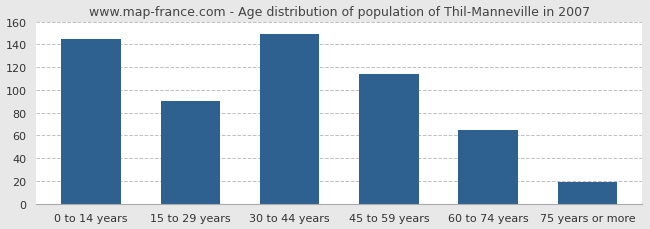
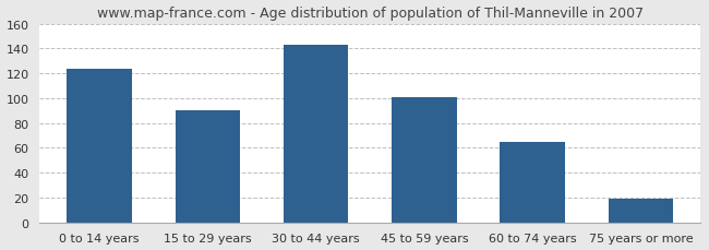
0 to 14 years: 145 -> 124
30 to 44 years: 149 -> 143
45 to 59 years: 114 -> 101
